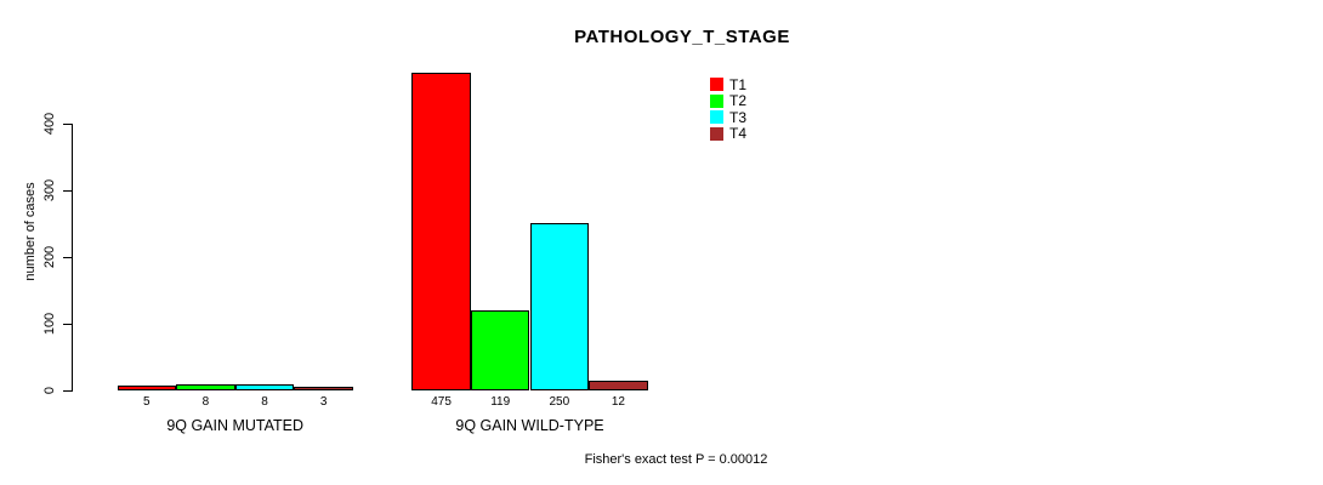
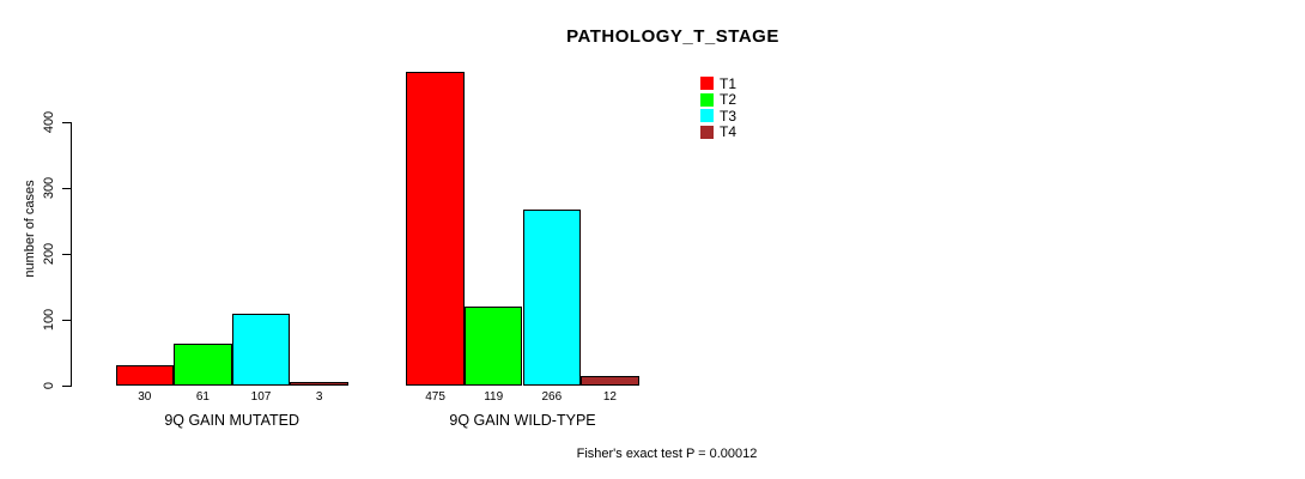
T1/9Q GAIN MUTATED: 5 -> 30
T2/9Q GAIN MUTATED: 8 -> 61
T3/9Q GAIN MUTATED: 8 -> 107
T3/9Q GAIN WILD-TYPE: 250 -> 266
